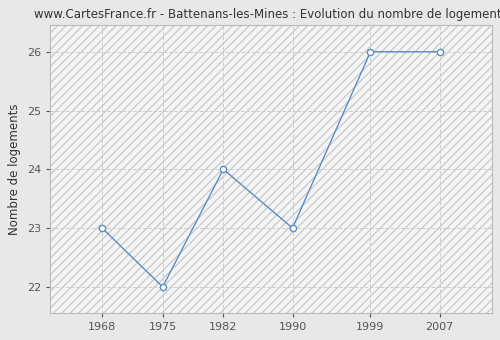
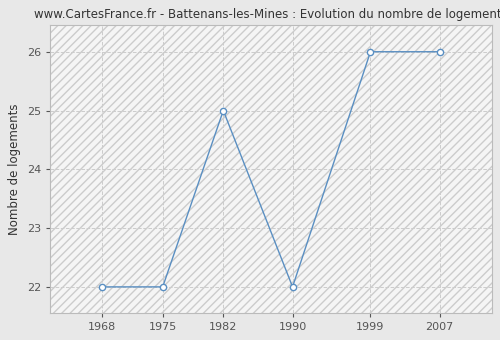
1968: 23 -> 22
1982: 24 -> 25
1990: 23 -> 22
